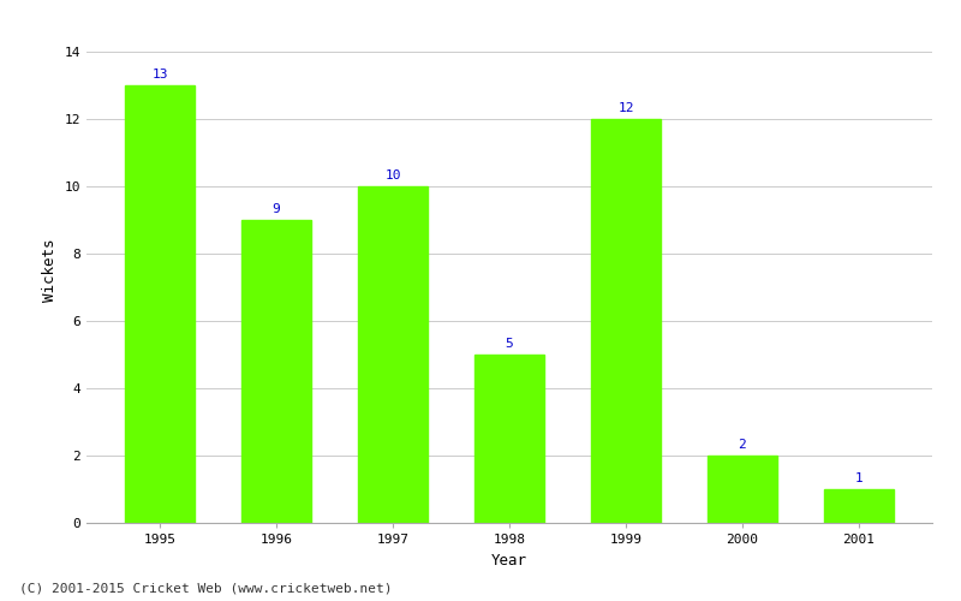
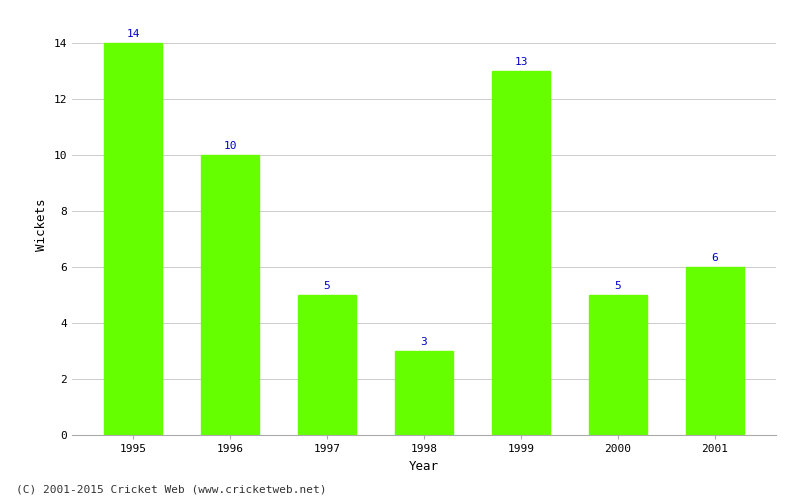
1995: 13 -> 14
1996: 9 -> 10
1997: 10 -> 5
1998: 5 -> 3
1999: 12 -> 13
2000: 2 -> 5
2001: 1 -> 6
